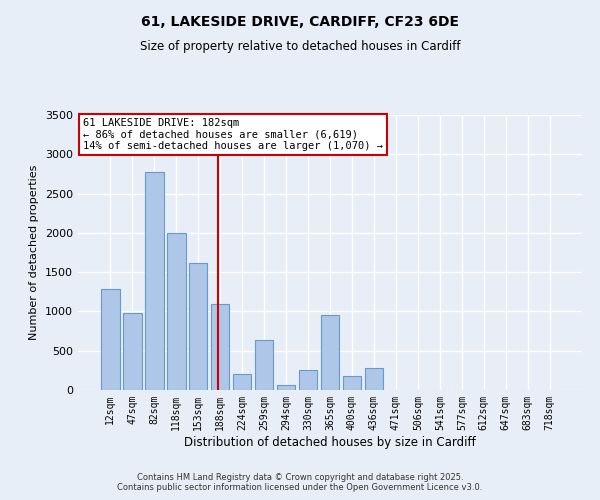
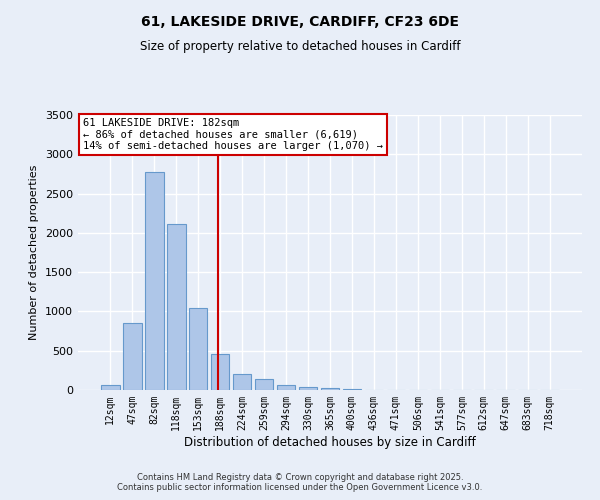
12sqm: 1280 -> 60
47sqm: 980 -> 850
118sqm: 2000 -> 2110
153sqm: 1620 -> 1040
188sqm: 1100 -> 460
259sqm: 640 -> 140
330sqm: 260 -> 40
365sqm: 960 -> 20
400sqm: 180 -> 10
436sqm: 280 -> 0
